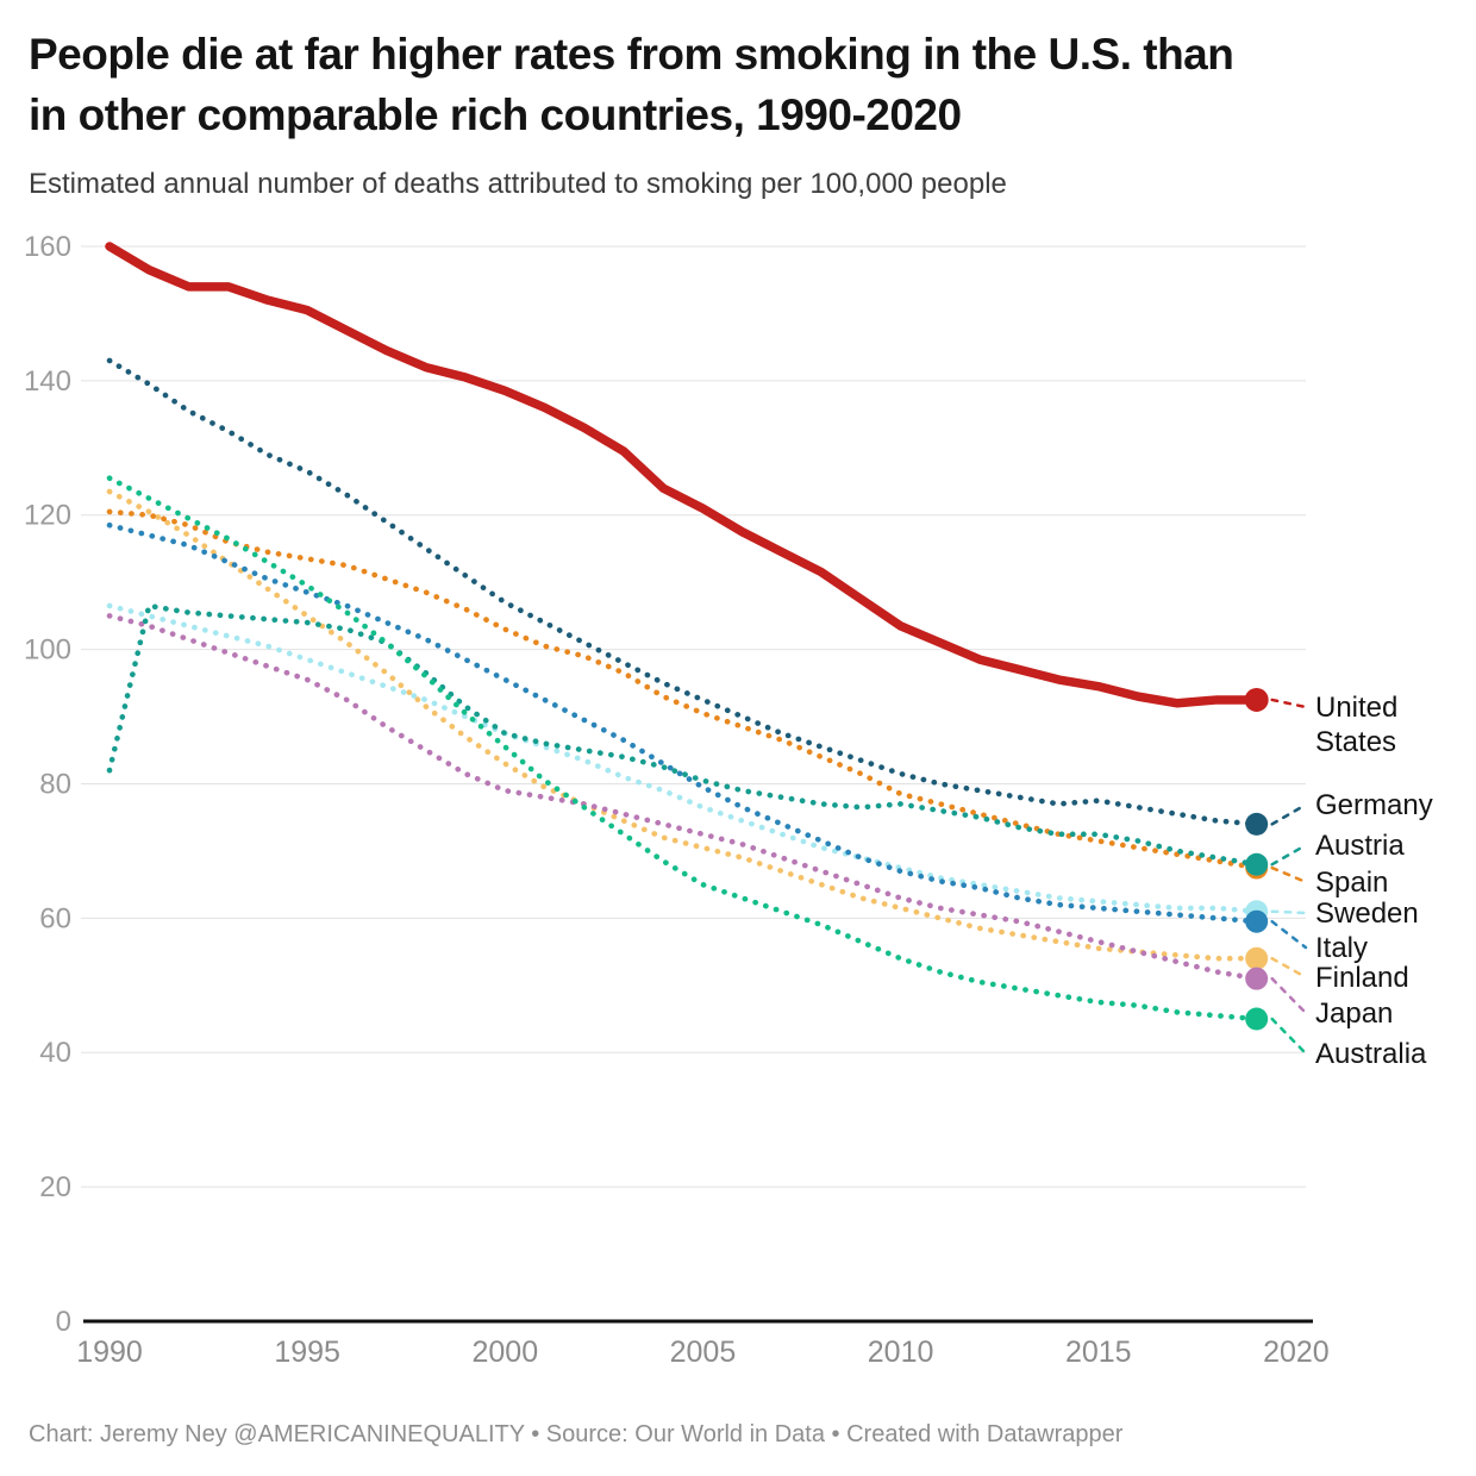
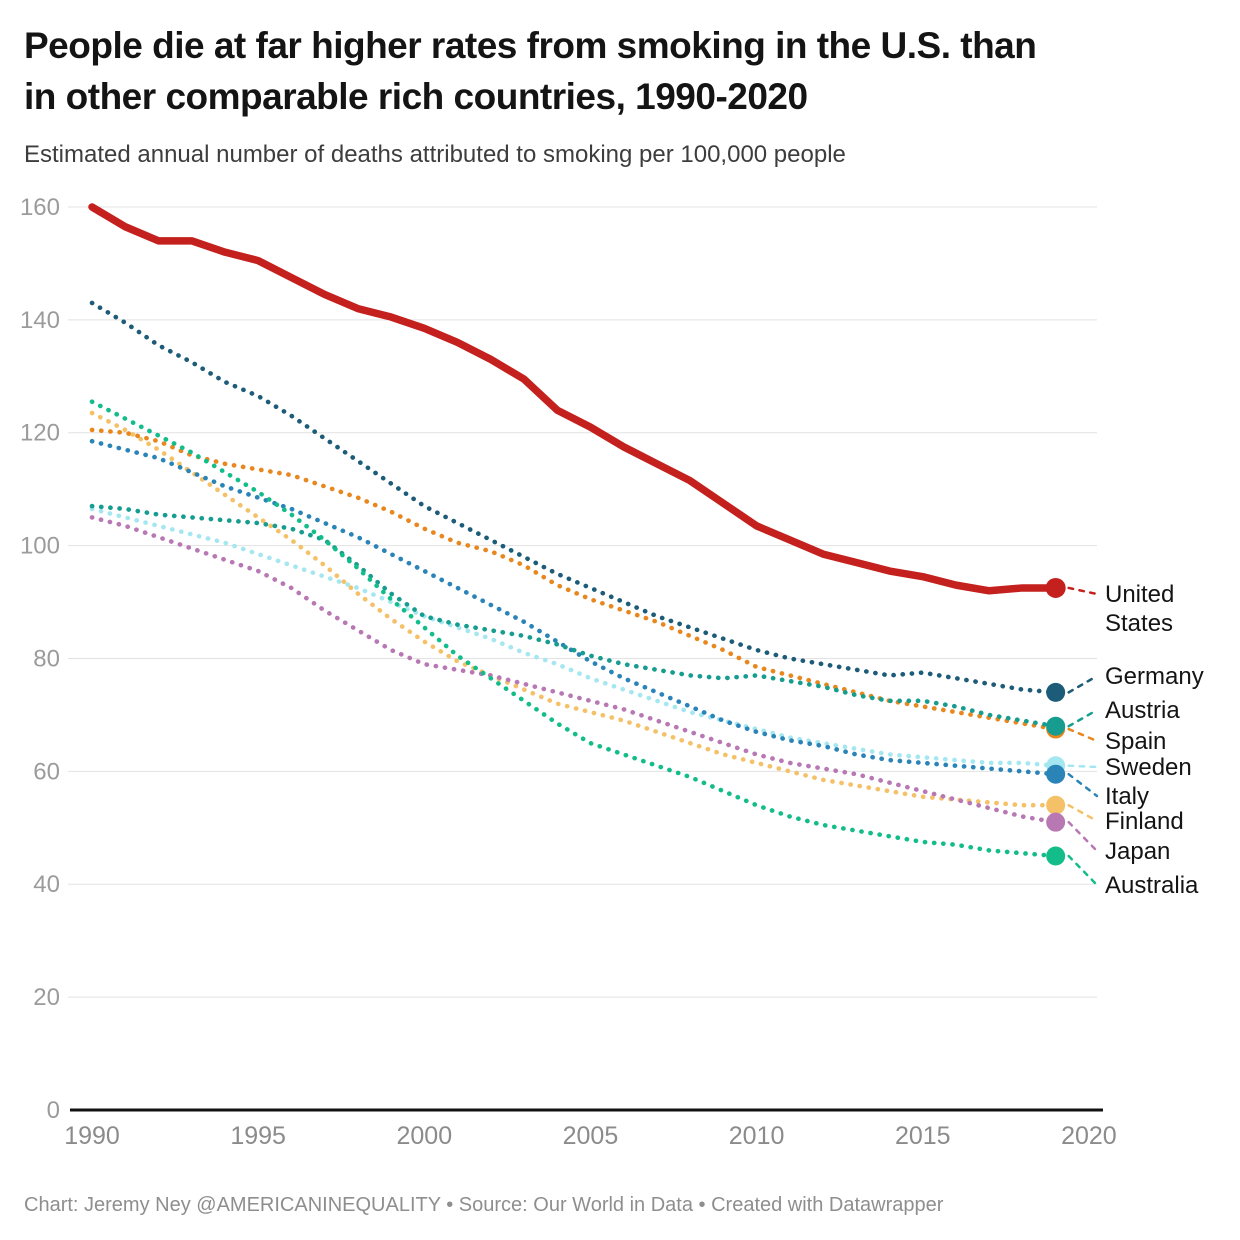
Austria/1990: 82 -> 107
